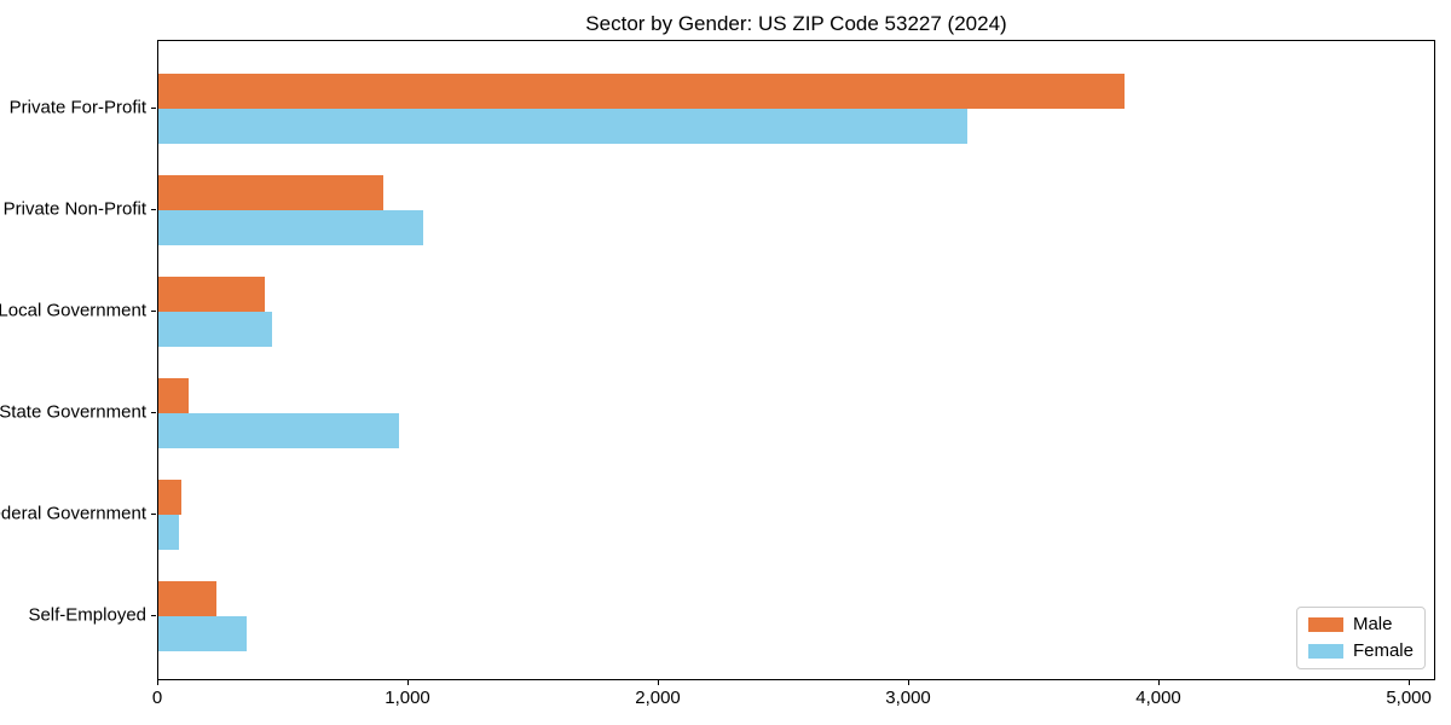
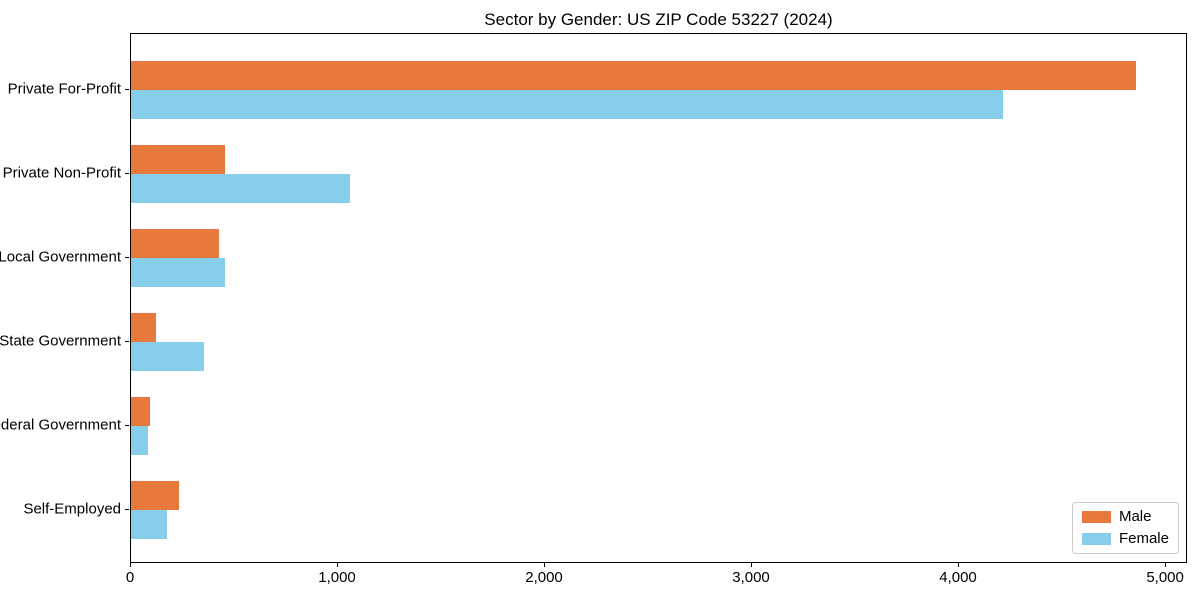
Male/Private For-Profit: 3860 -> 4860
Female/Private For-Profit: 3230 -> 4210
Male/Private Non-Profit: 900 -> 460
Female/State Government: 960 -> 350
Female/Self-Employed: 350 -> 180
